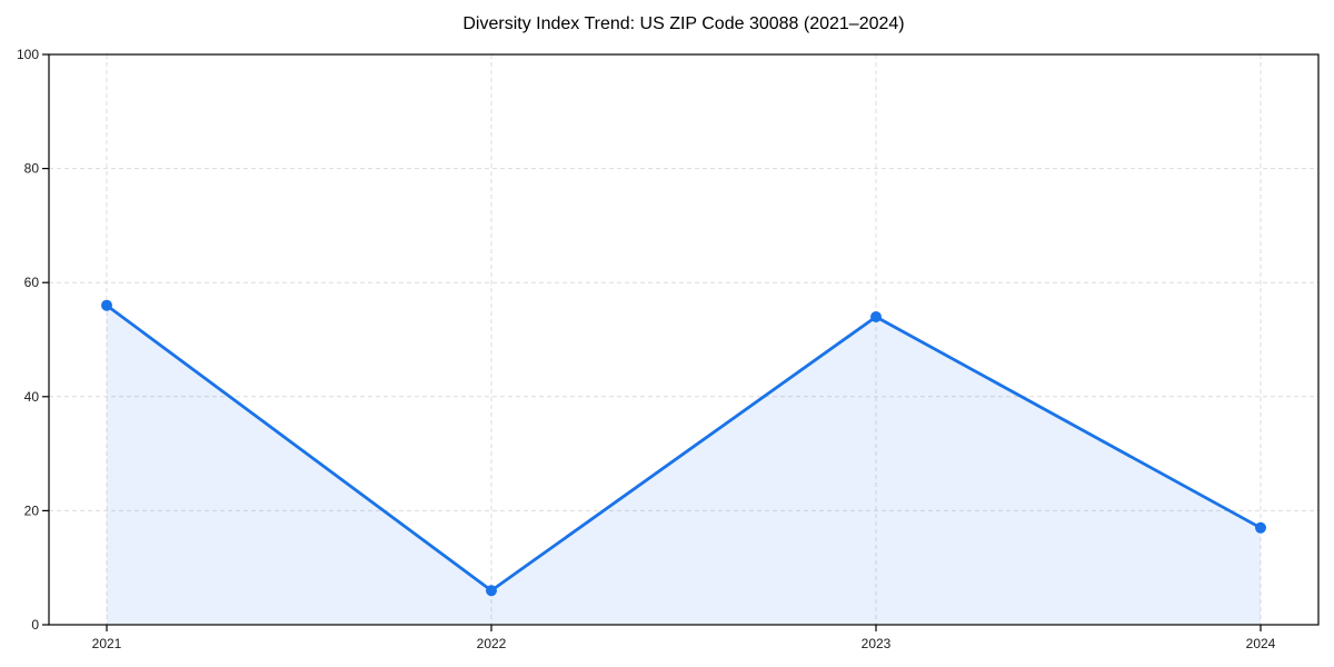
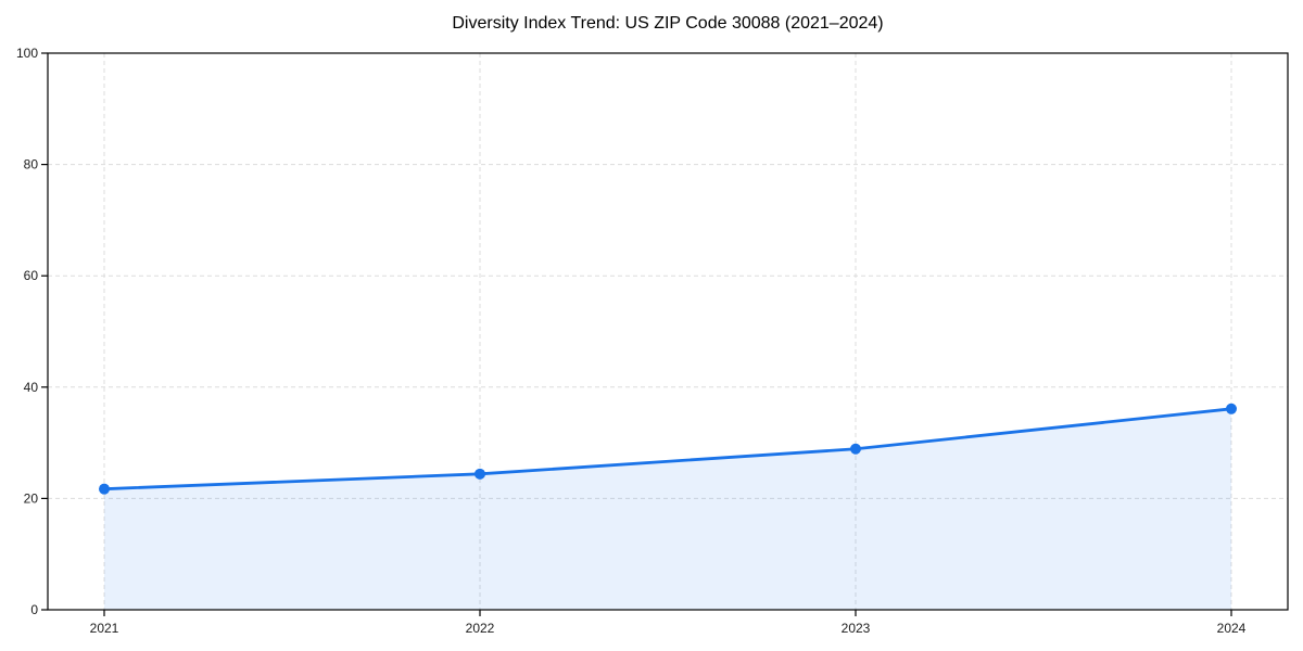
2021: 56 -> 22
2022: 6 -> 24
2023: 54 -> 29
2024: 17 -> 36
